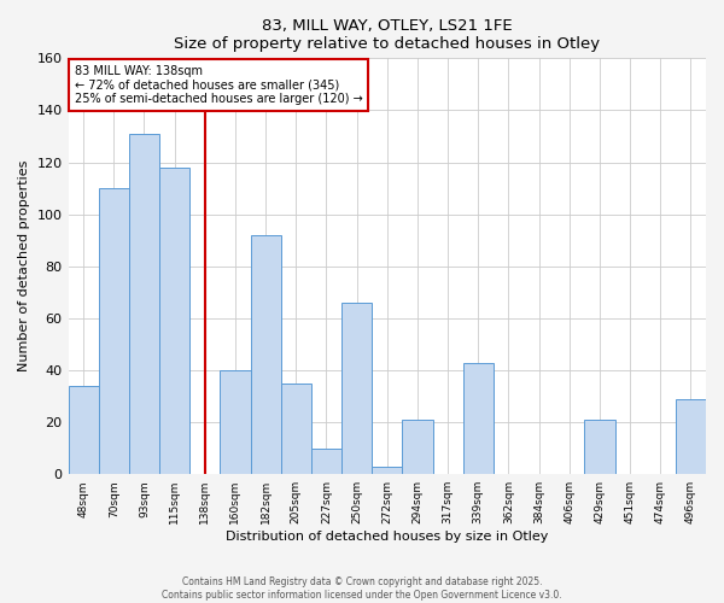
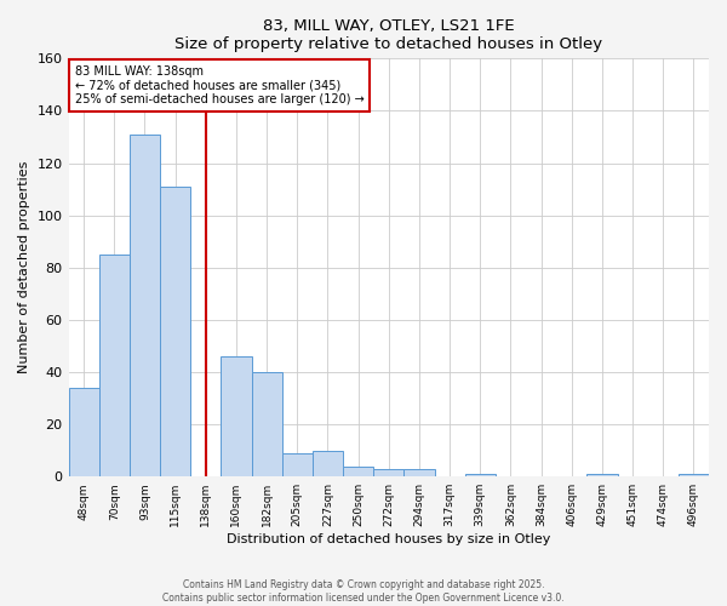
70sqm: 110 -> 85
115sqm: 118 -> 111
160sqm: 40 -> 46
182sqm: 92 -> 40
205sqm: 35 -> 9
250sqm: 66 -> 4
294sqm: 21 -> 3
339sqm: 43 -> 1
429sqm: 21 -> 1
496sqm: 29 -> 1
